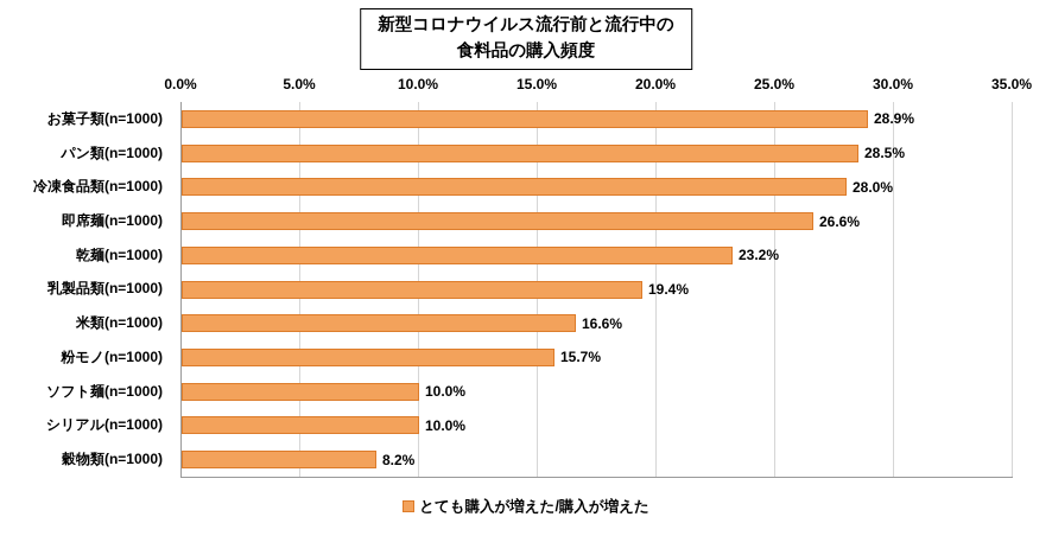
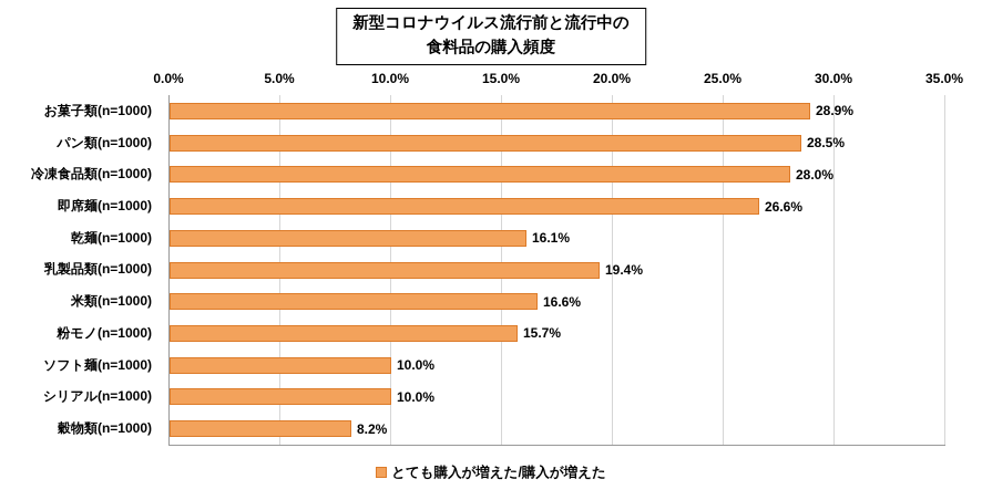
乾麺(n=1000): 23.2% -> 16.1%
